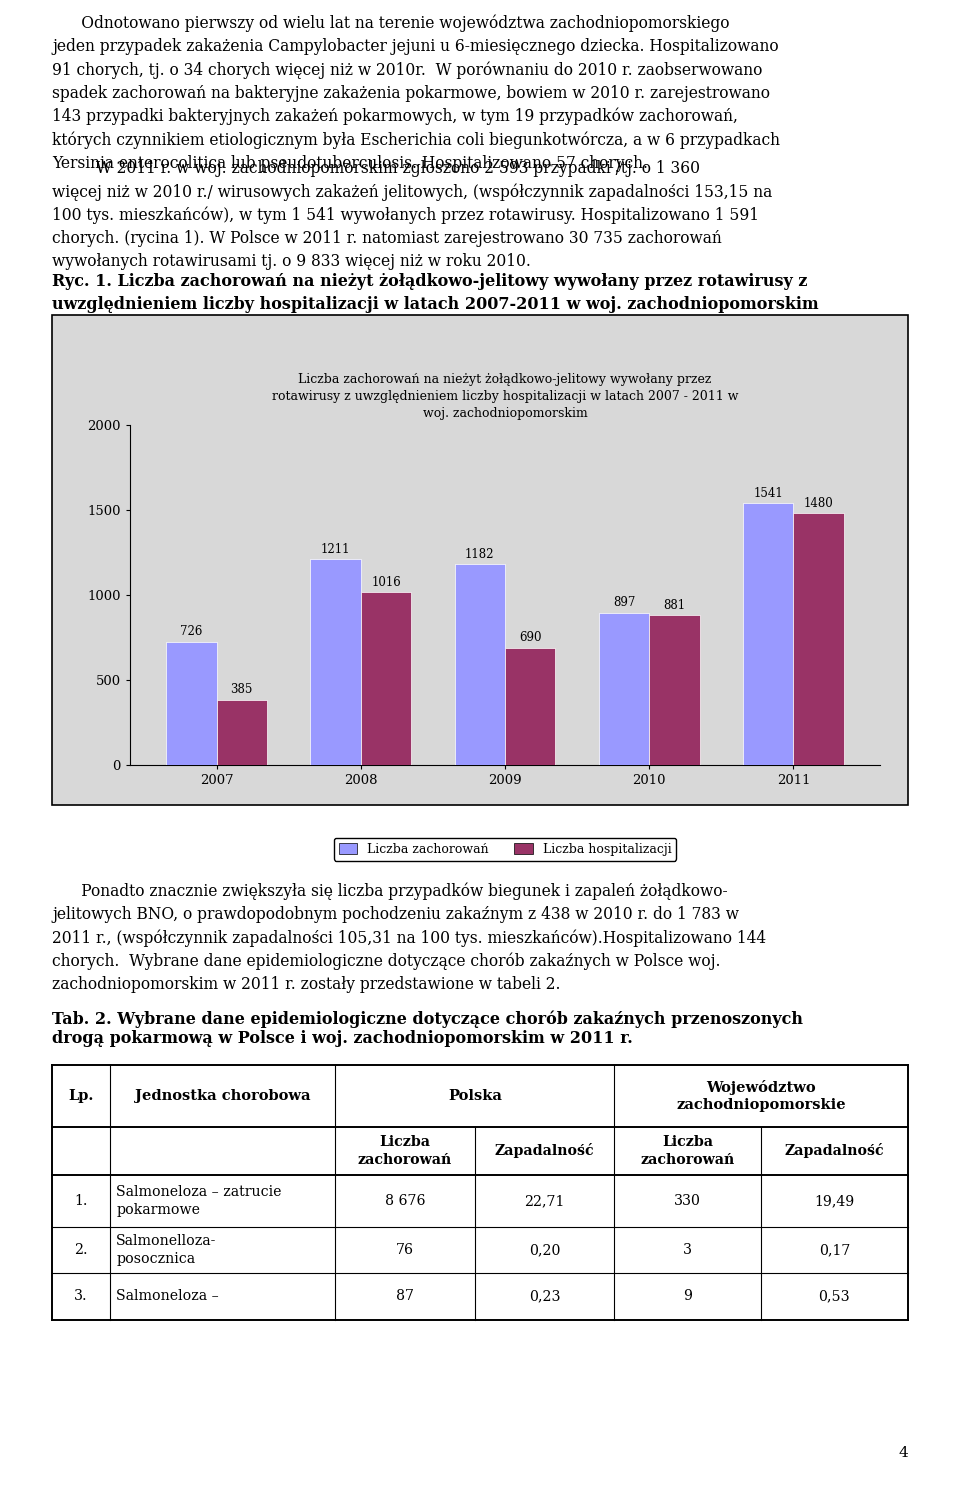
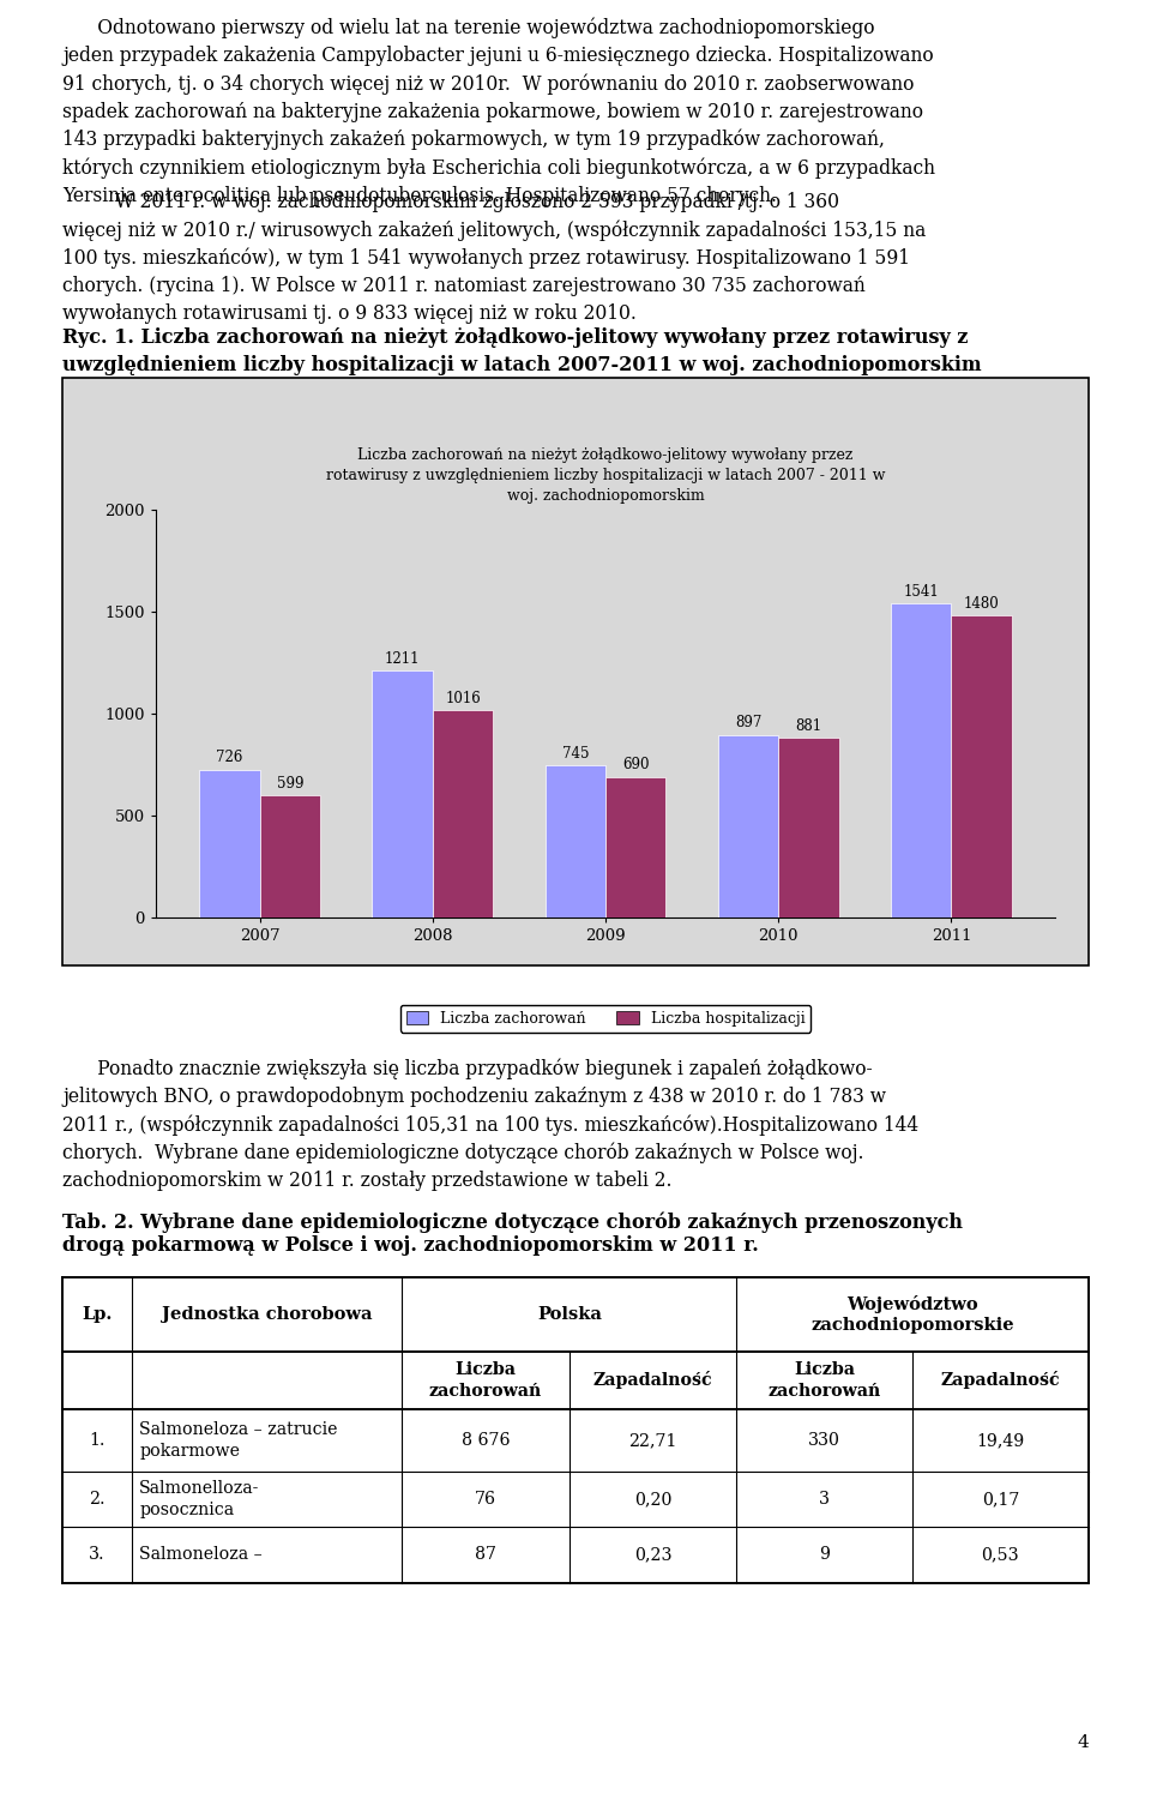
Liczba hospitalizacji/2007: 385 -> 599
Liczba zachorowań/2009: 1182 -> 745
